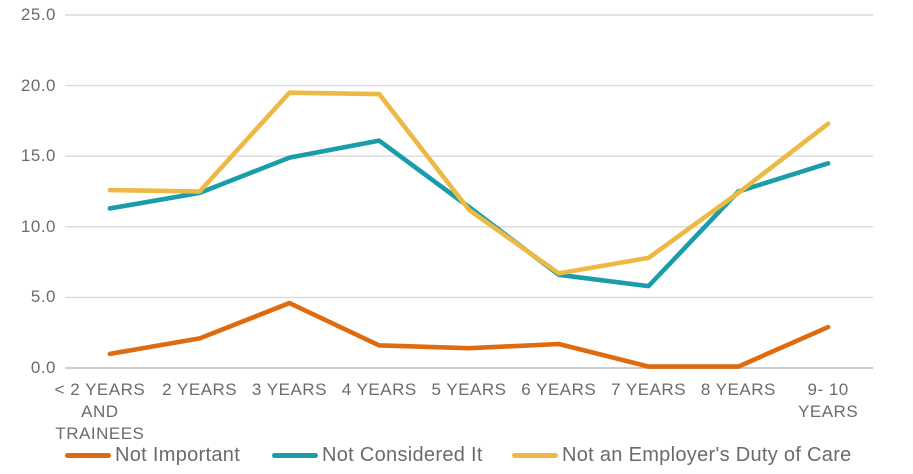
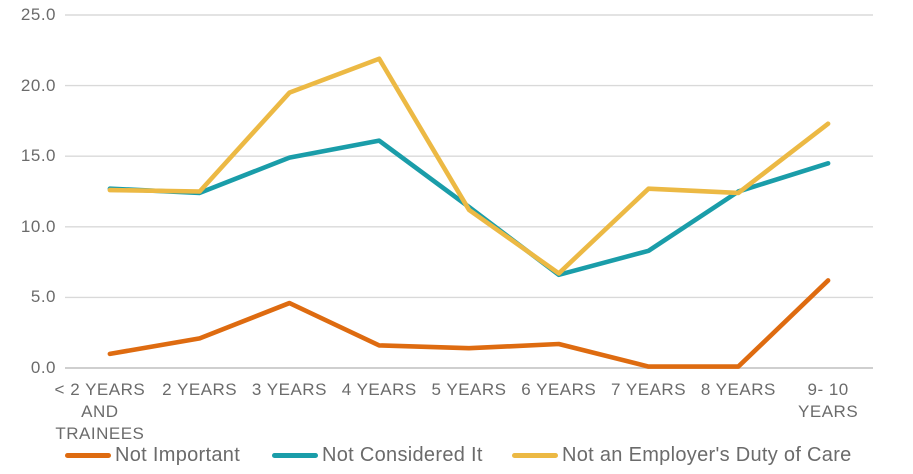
Not Considered It/< 2 YEARS AND TRAINEES: 11.3 -> 12.7
Not an Employer's Duty of Care/4 YEARS: 19.4 -> 21.9
Not Considered It/7 YEARS: 5.8 -> 8.3
Not an Employer's Duty of Care/7 YEARS: 7.8 -> 12.7
Not Important/9- 10 YEARS: 2.9 -> 6.2
